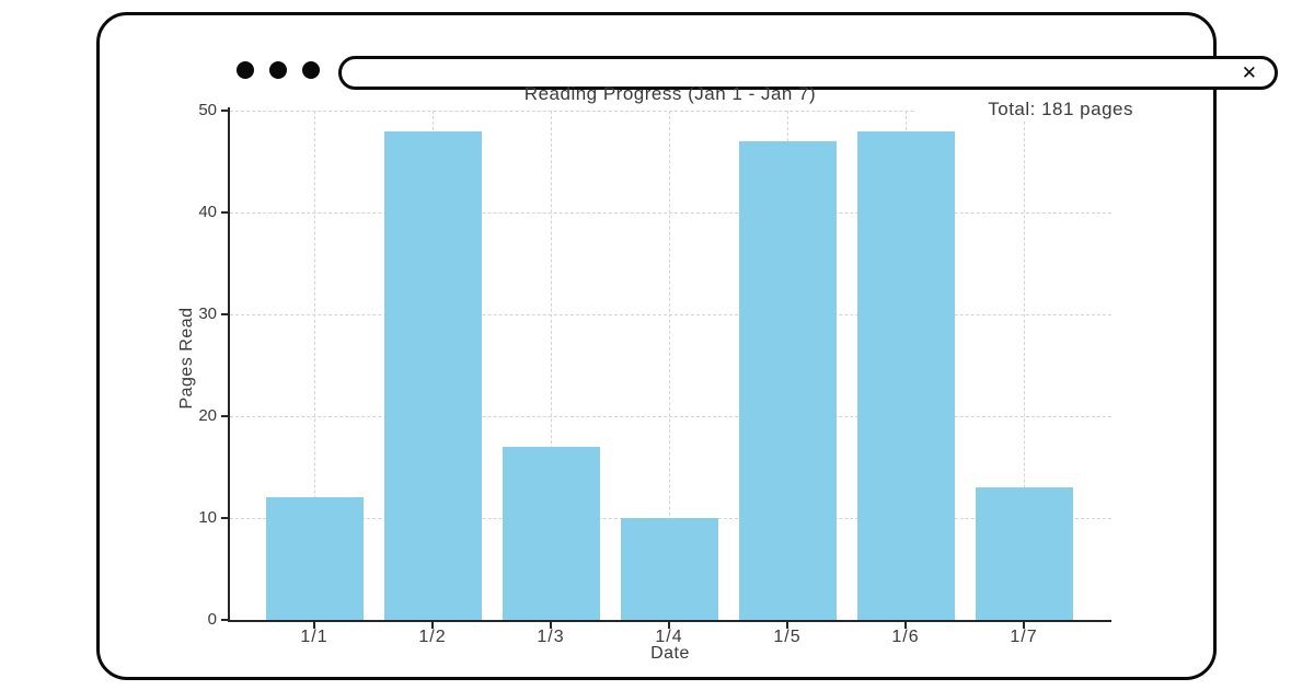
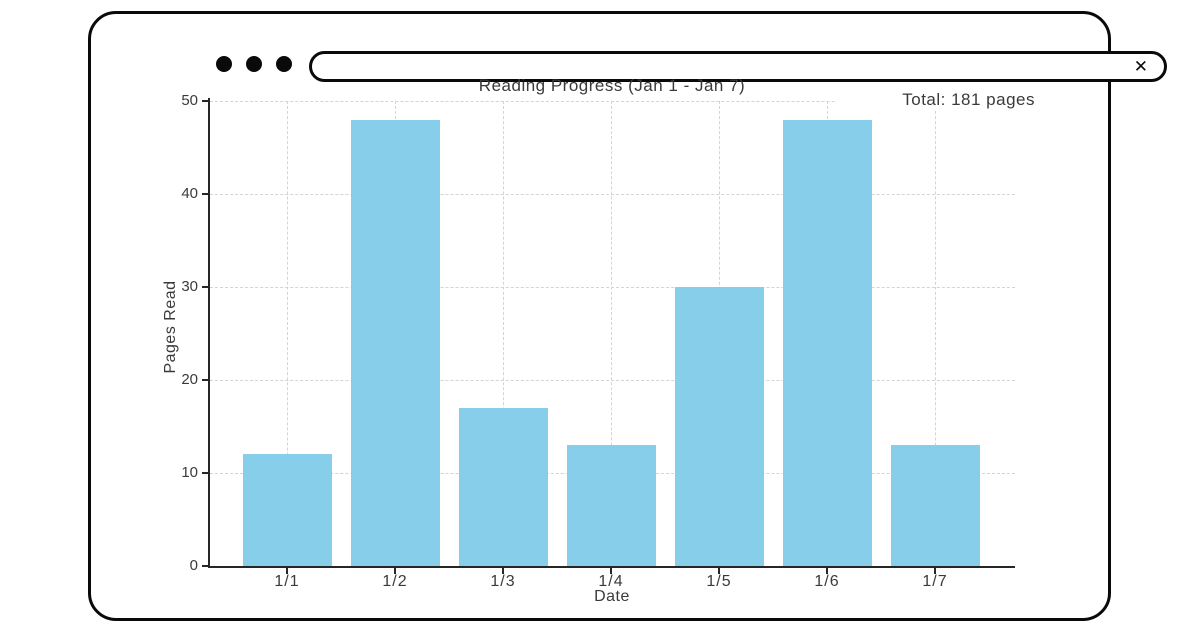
1/4: 10 -> 13
1/5: 47 -> 30
